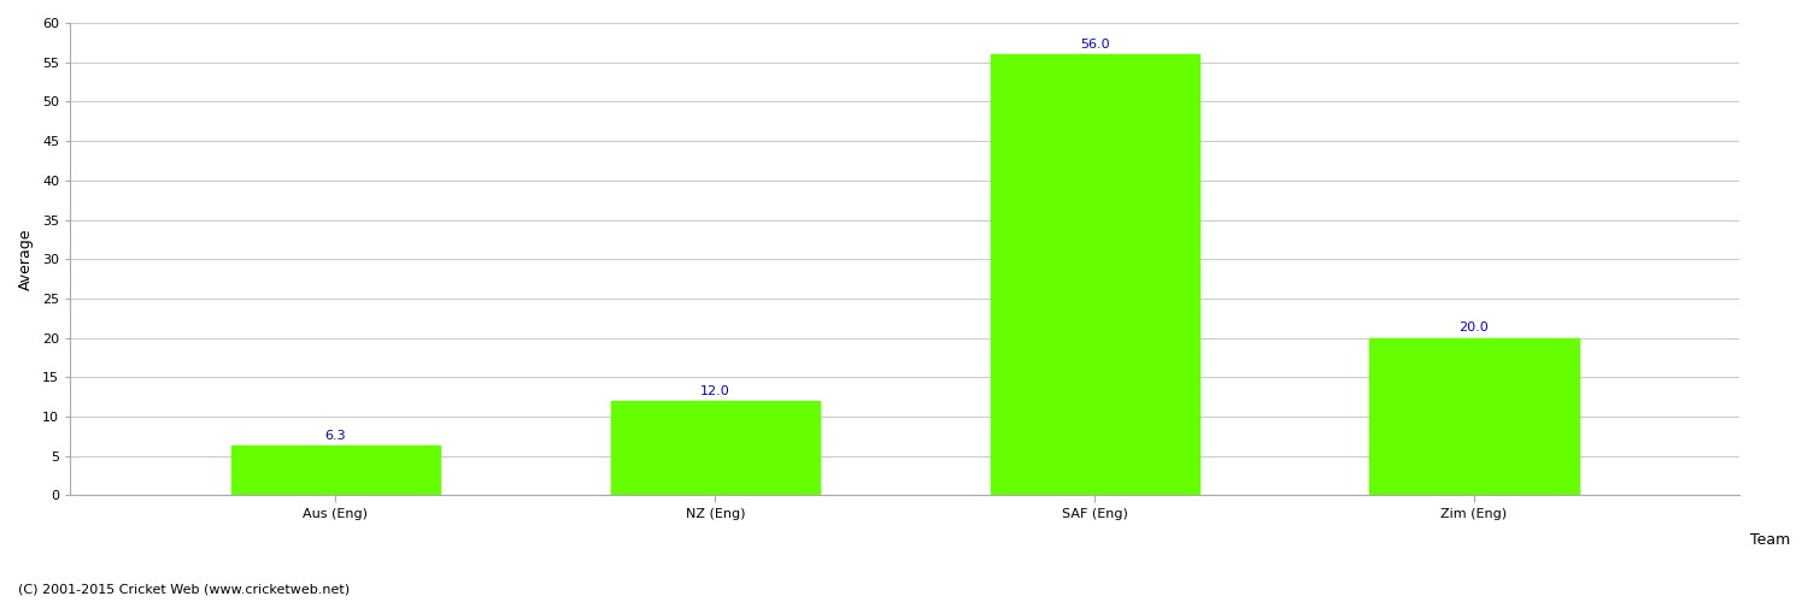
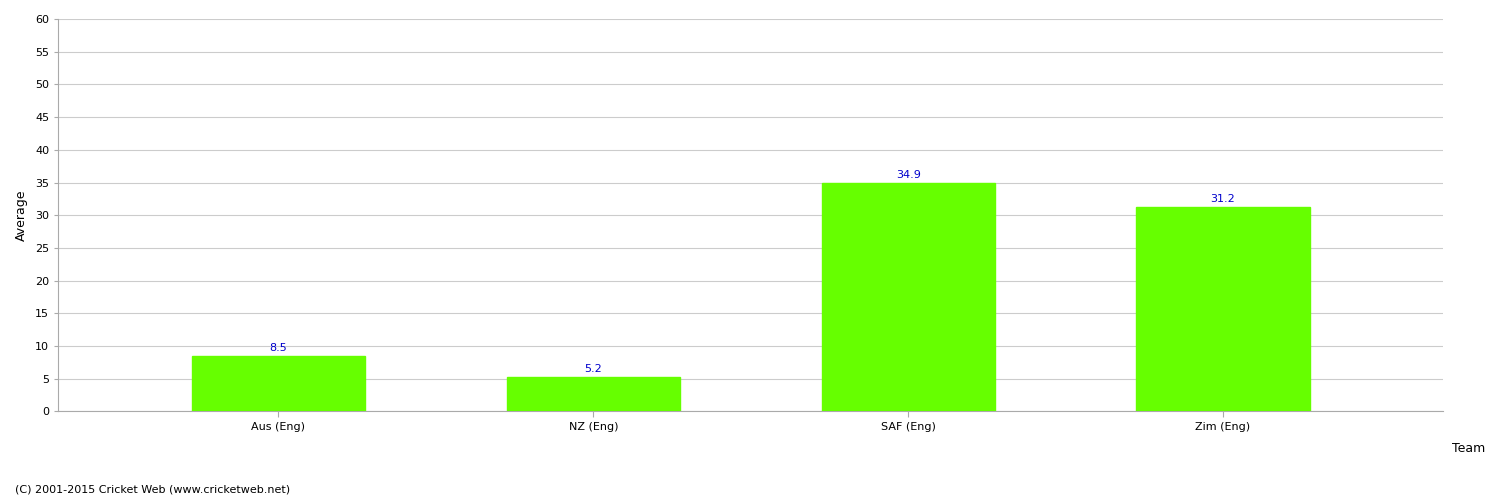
Aus (Eng): 6.3 -> 8.5
NZ (Eng): 12.0 -> 5.2
SAF (Eng): 56.0 -> 34.9
Zim (Eng): 20.0 -> 31.2
